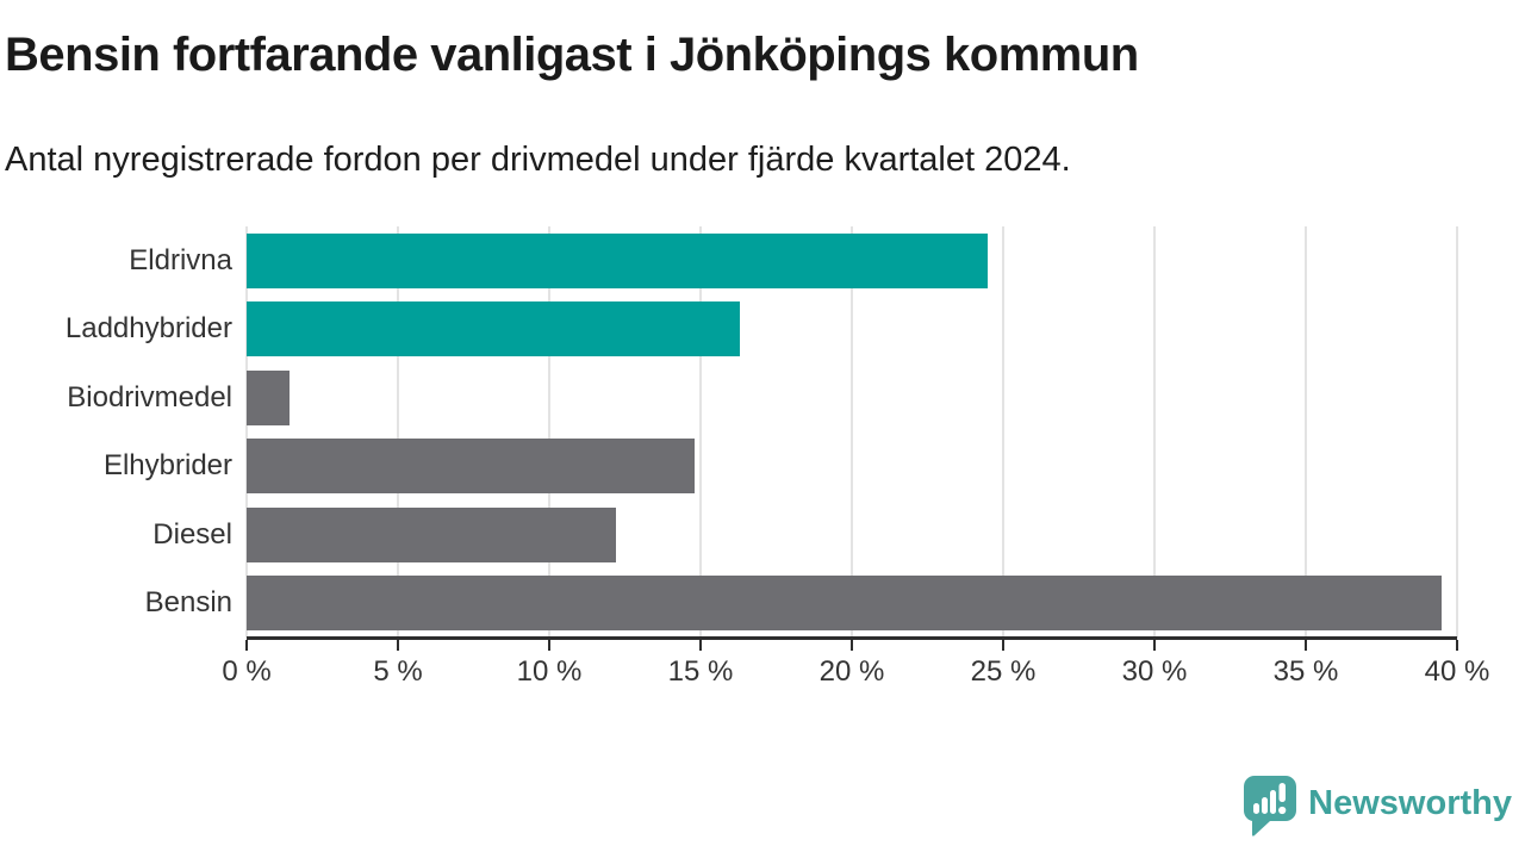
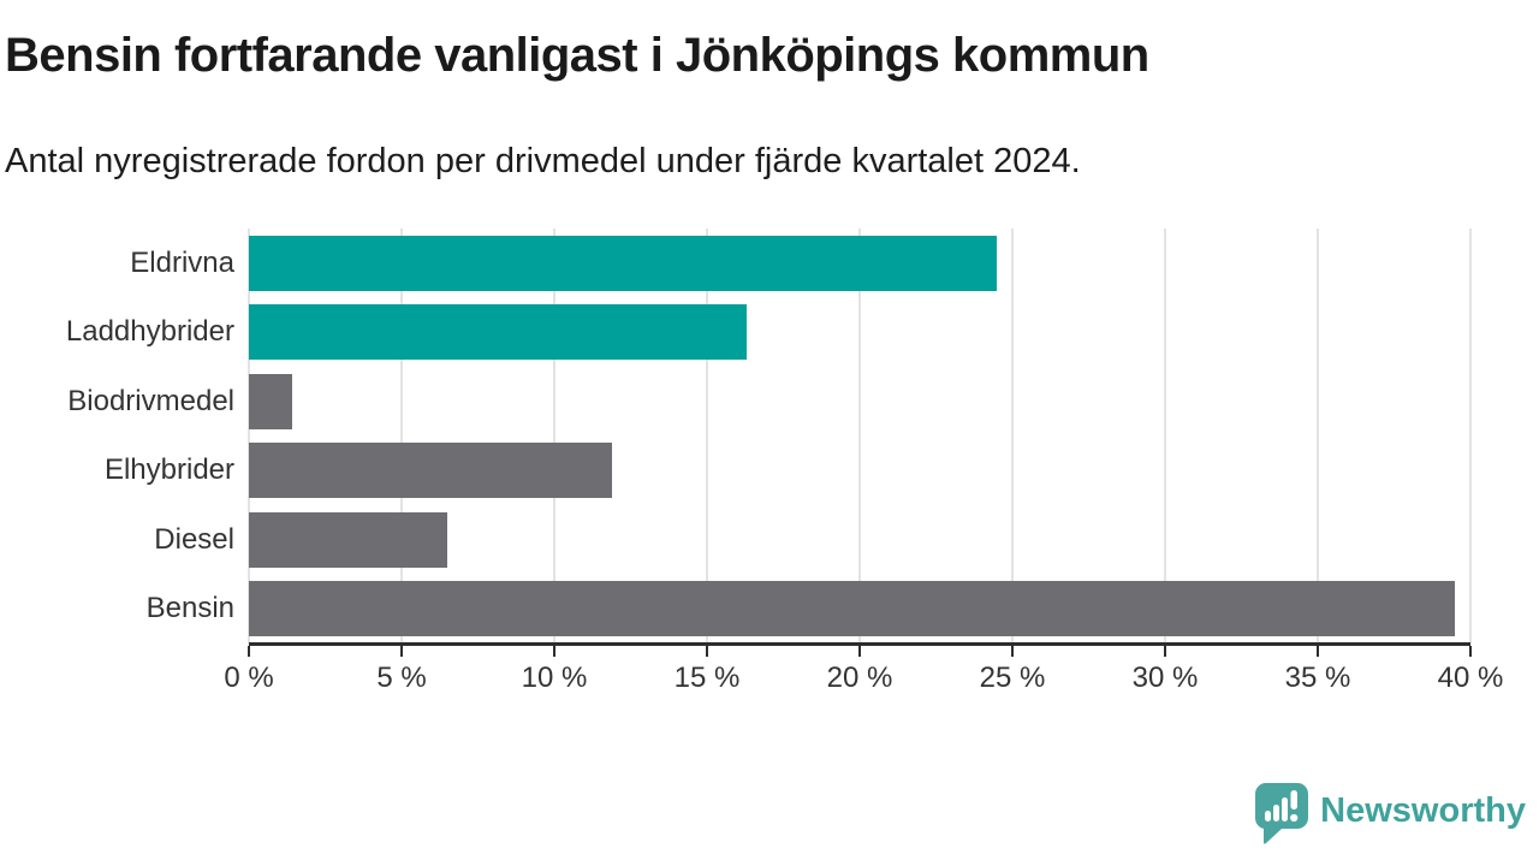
Elhybrider: 14.8% -> 11.9%
Diesel: 12.2% -> 6.5%
